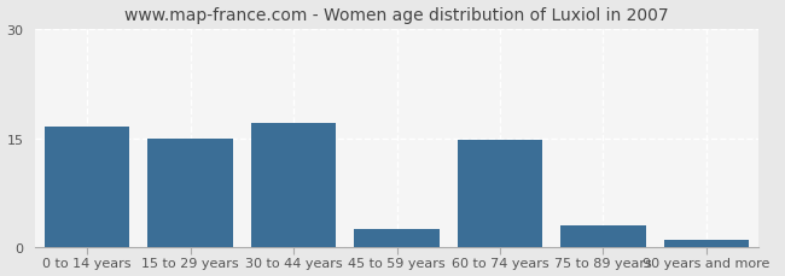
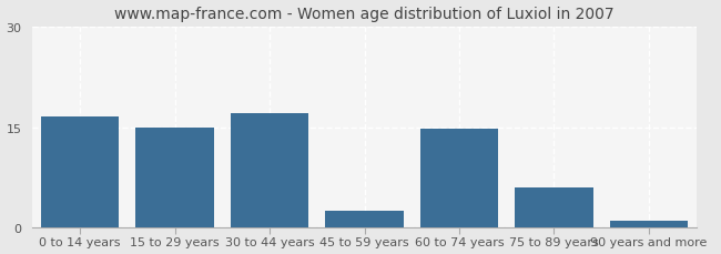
75 to 89 years: 3.0 -> 6.0
